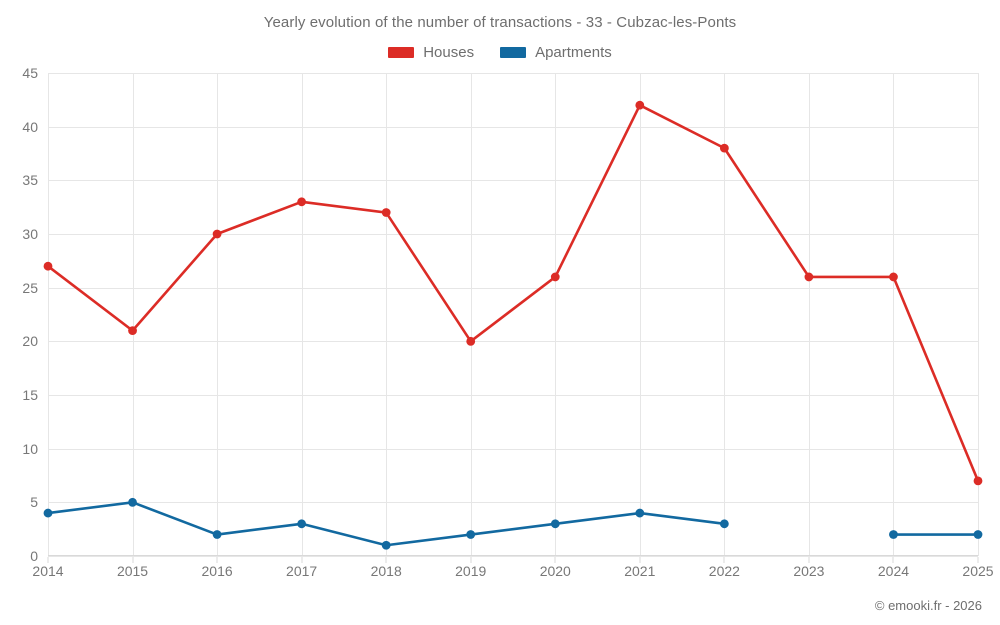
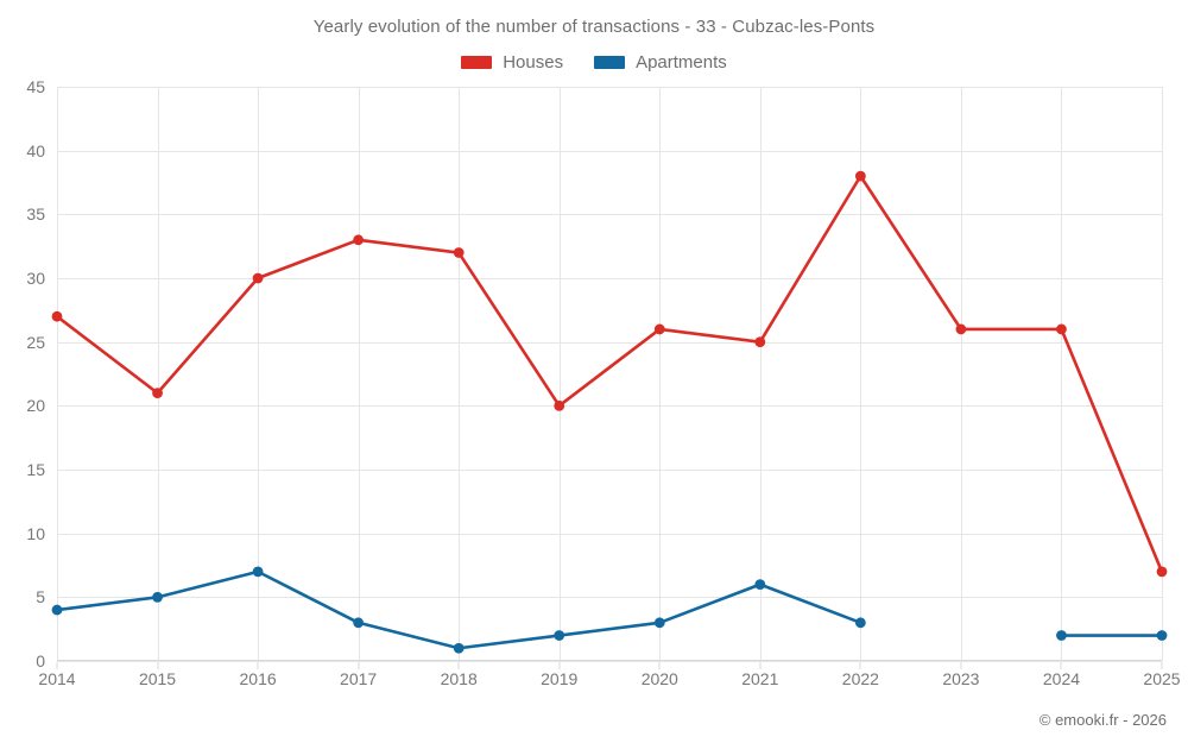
Apartments/2016: 2 -> 7
Houses/2021: 42 -> 25
Apartments/2021: 4 -> 6
